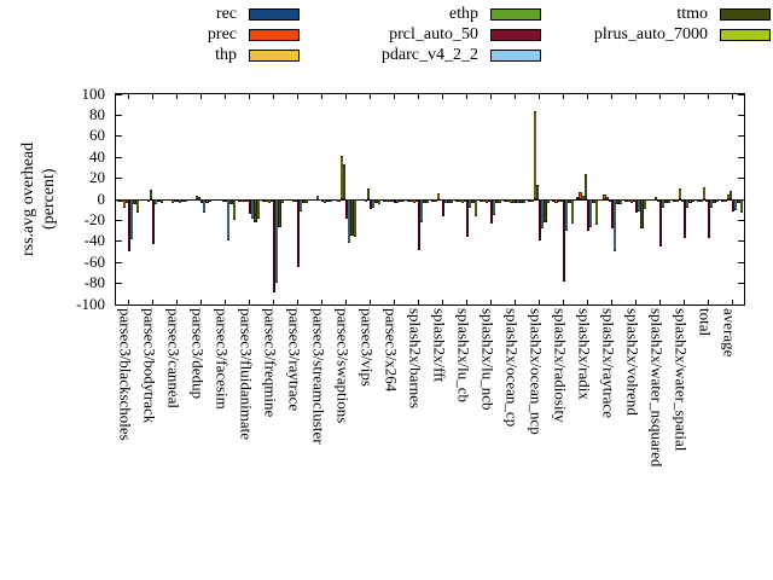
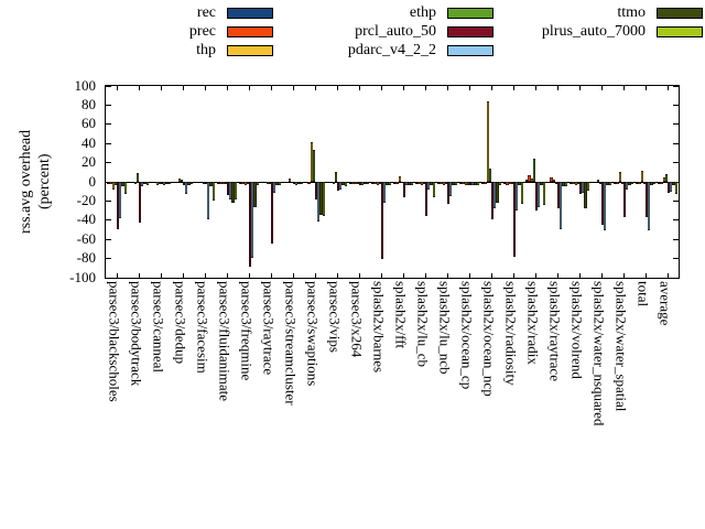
prcl_auto_50/splash2x/barnes: -50 -> -80
pdarc_v4_2_2/splash2x/water_nsquared: -10 -> -50
pdarc_v4_2_2/total: -10 -> -50
